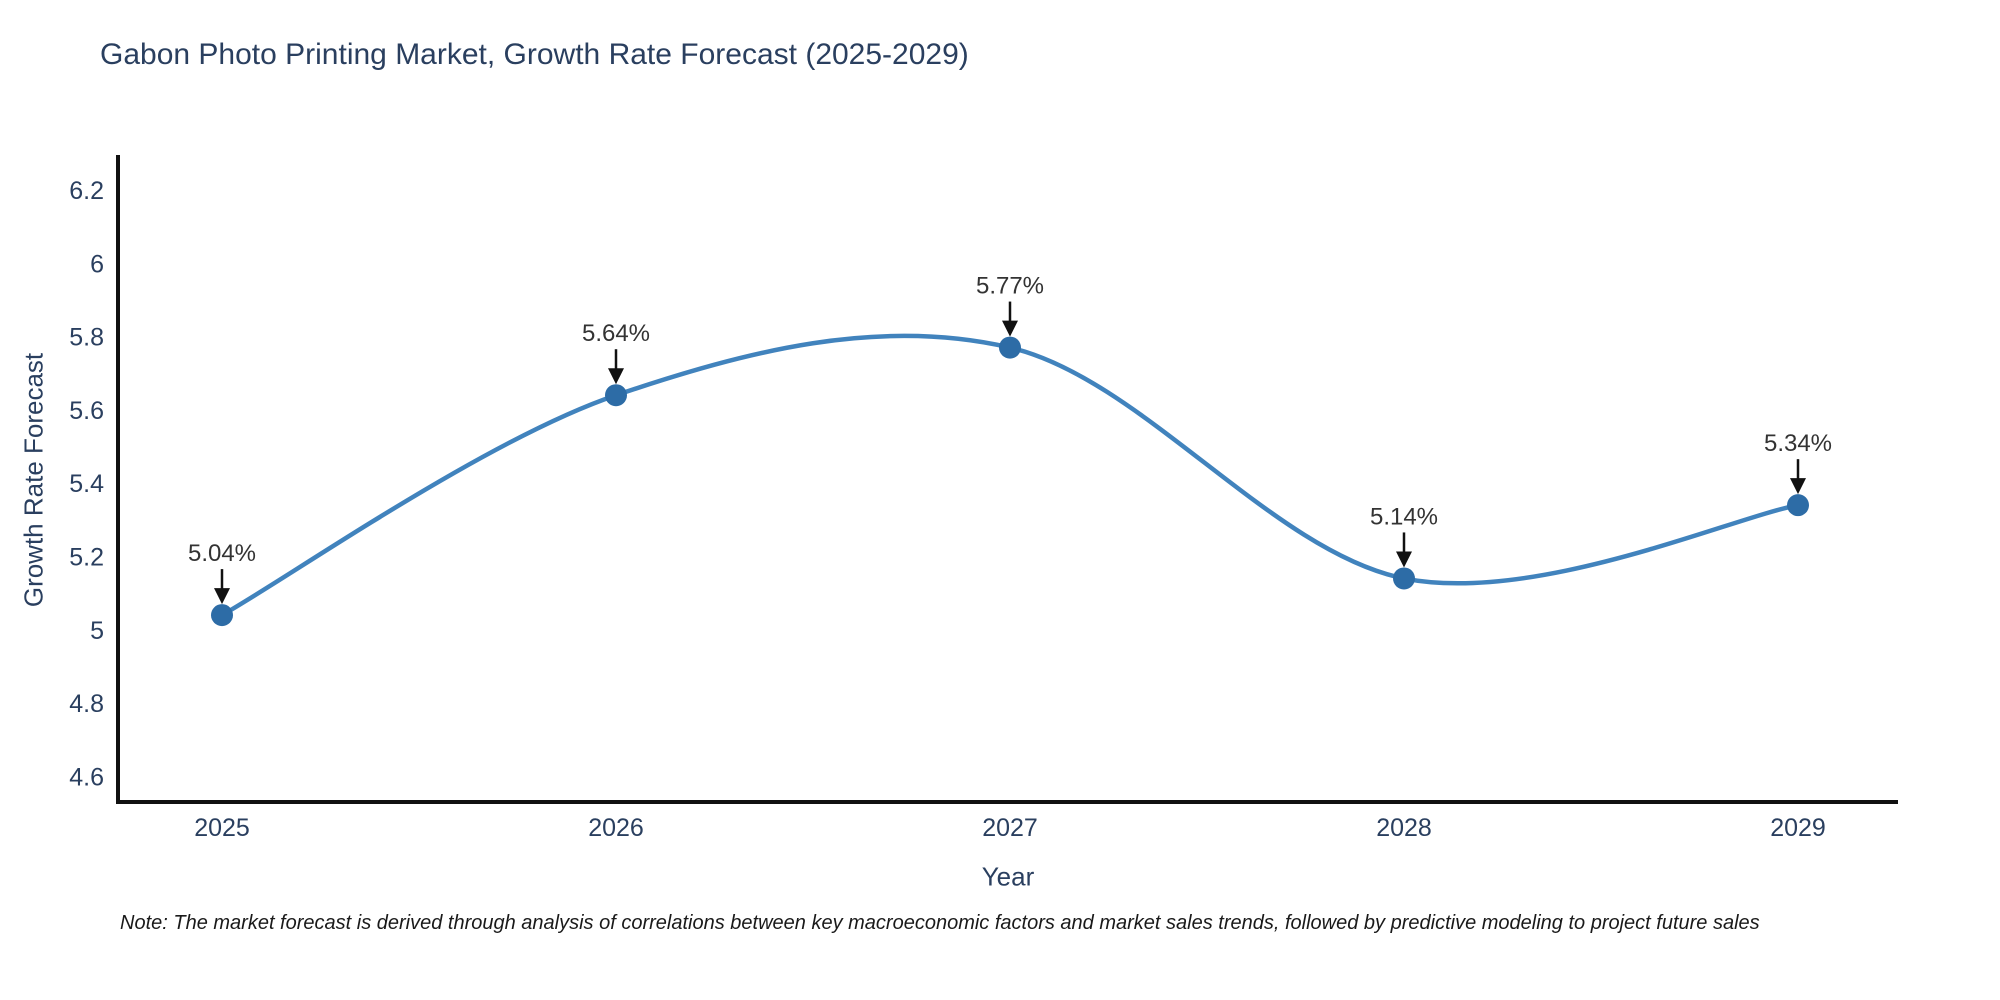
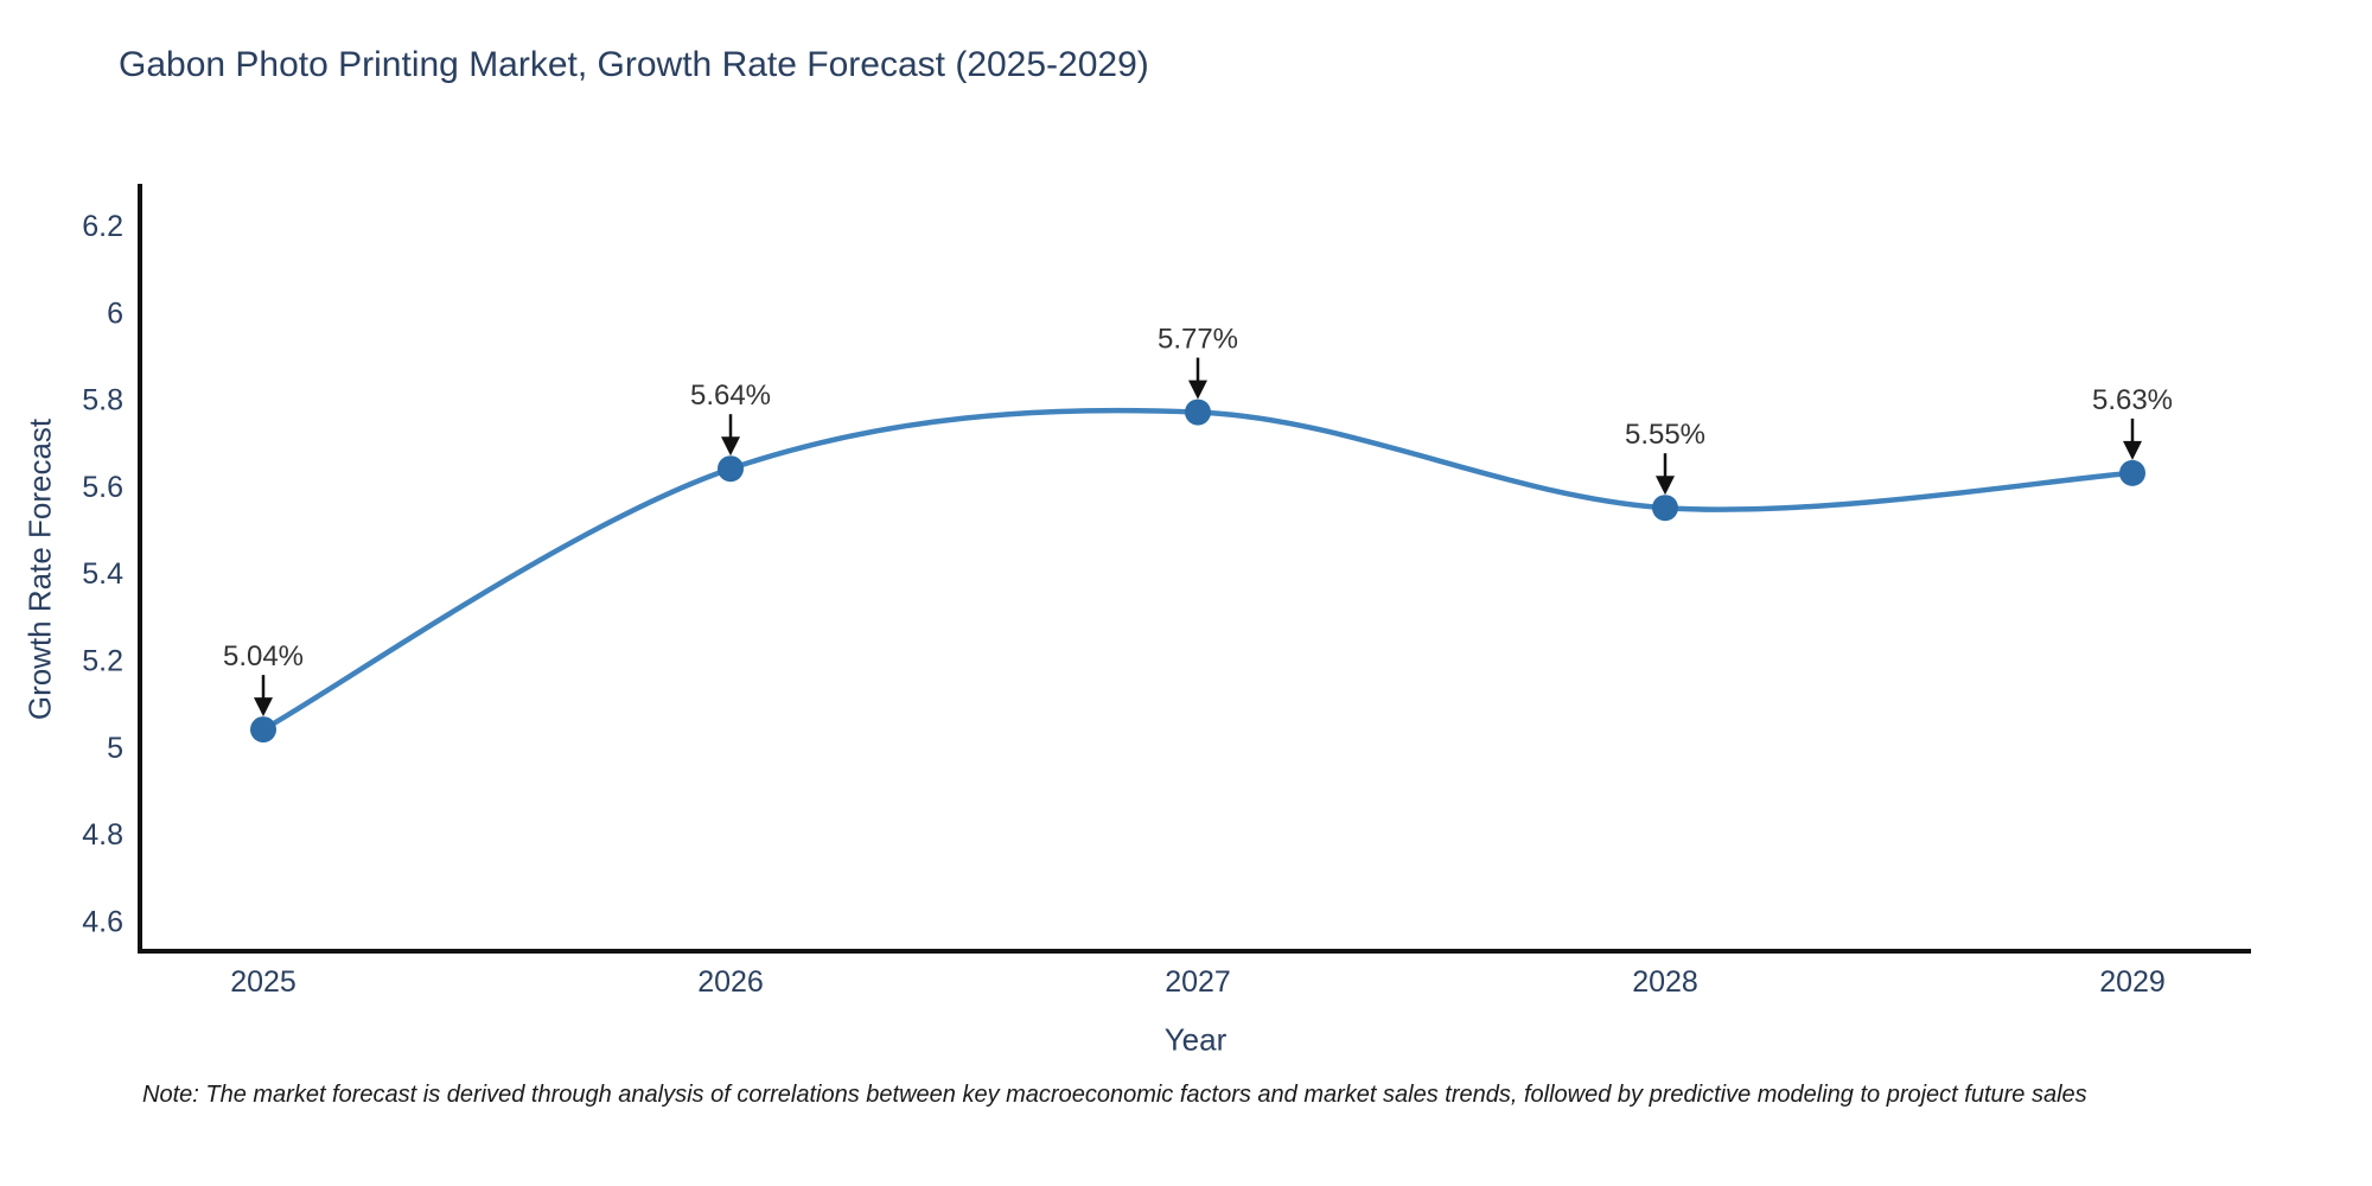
2028: 5.14% -> 5.55%
2029: 5.34% -> 5.63%
